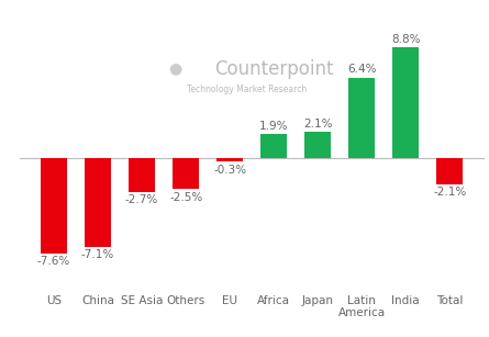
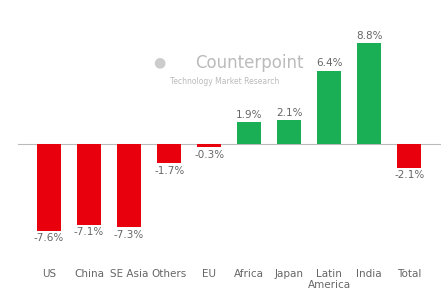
SE Asia: -2.7% -> -7.3%
Others: -2.5% -> -1.7%
